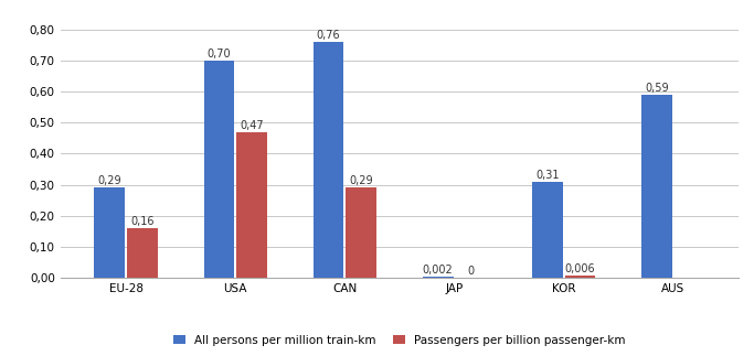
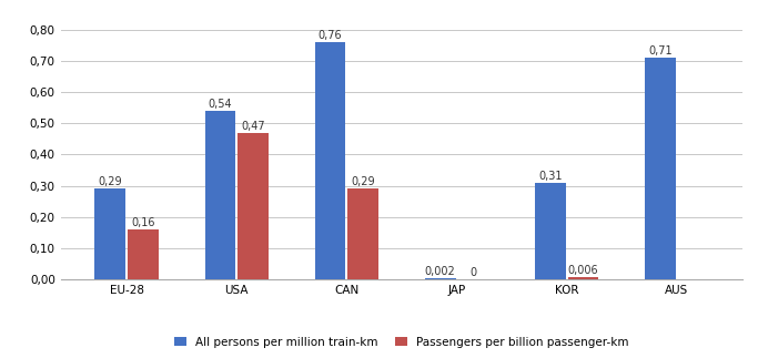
All persons per million train-km/USA: 0,70 -> 0,54
All persons per million train-km/AUS: 0,59 -> 0,71
